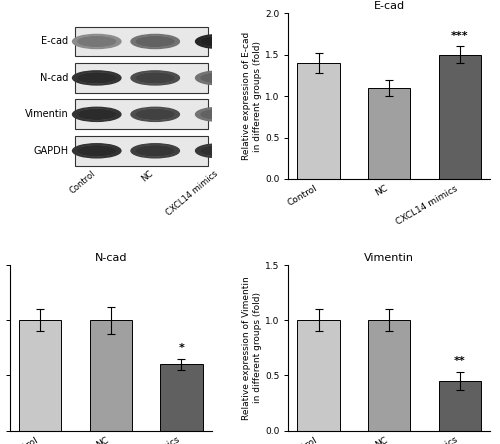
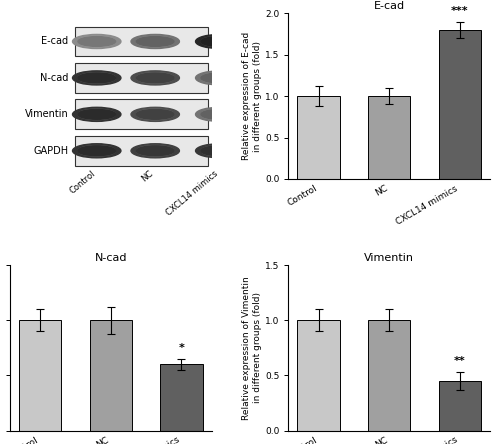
E-cad/Control: 1.4 -> 1.0
E-cad/NC: 1.1 -> 1.0
E-cad/CXCL14 mimics: 1.5 -> 1.8
